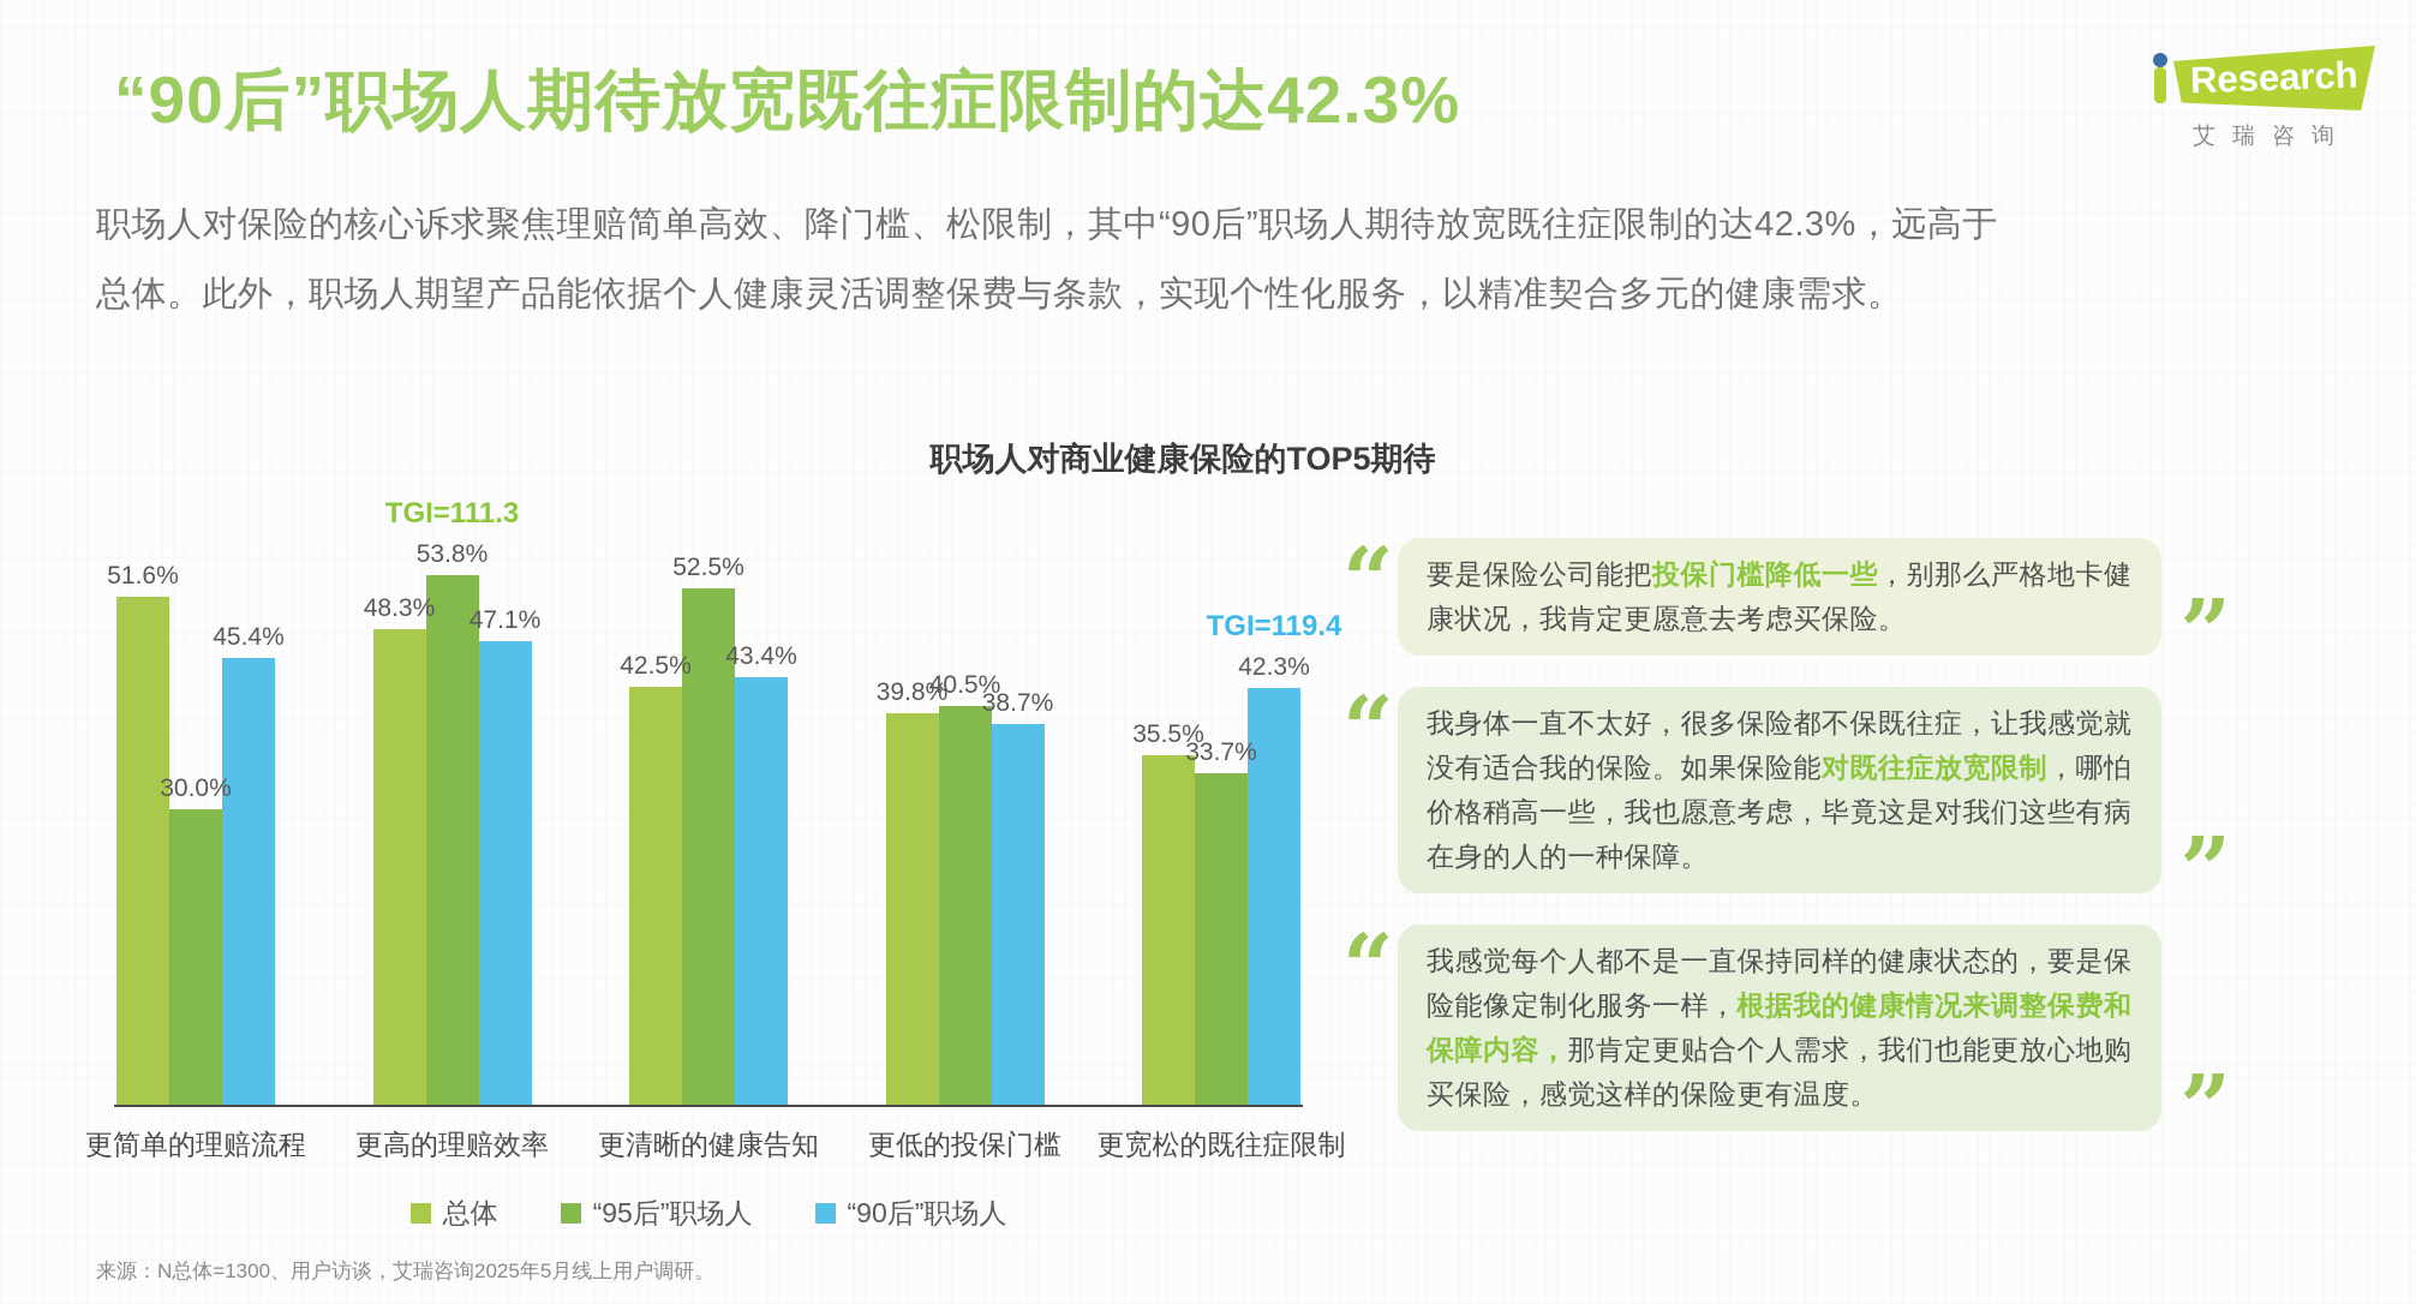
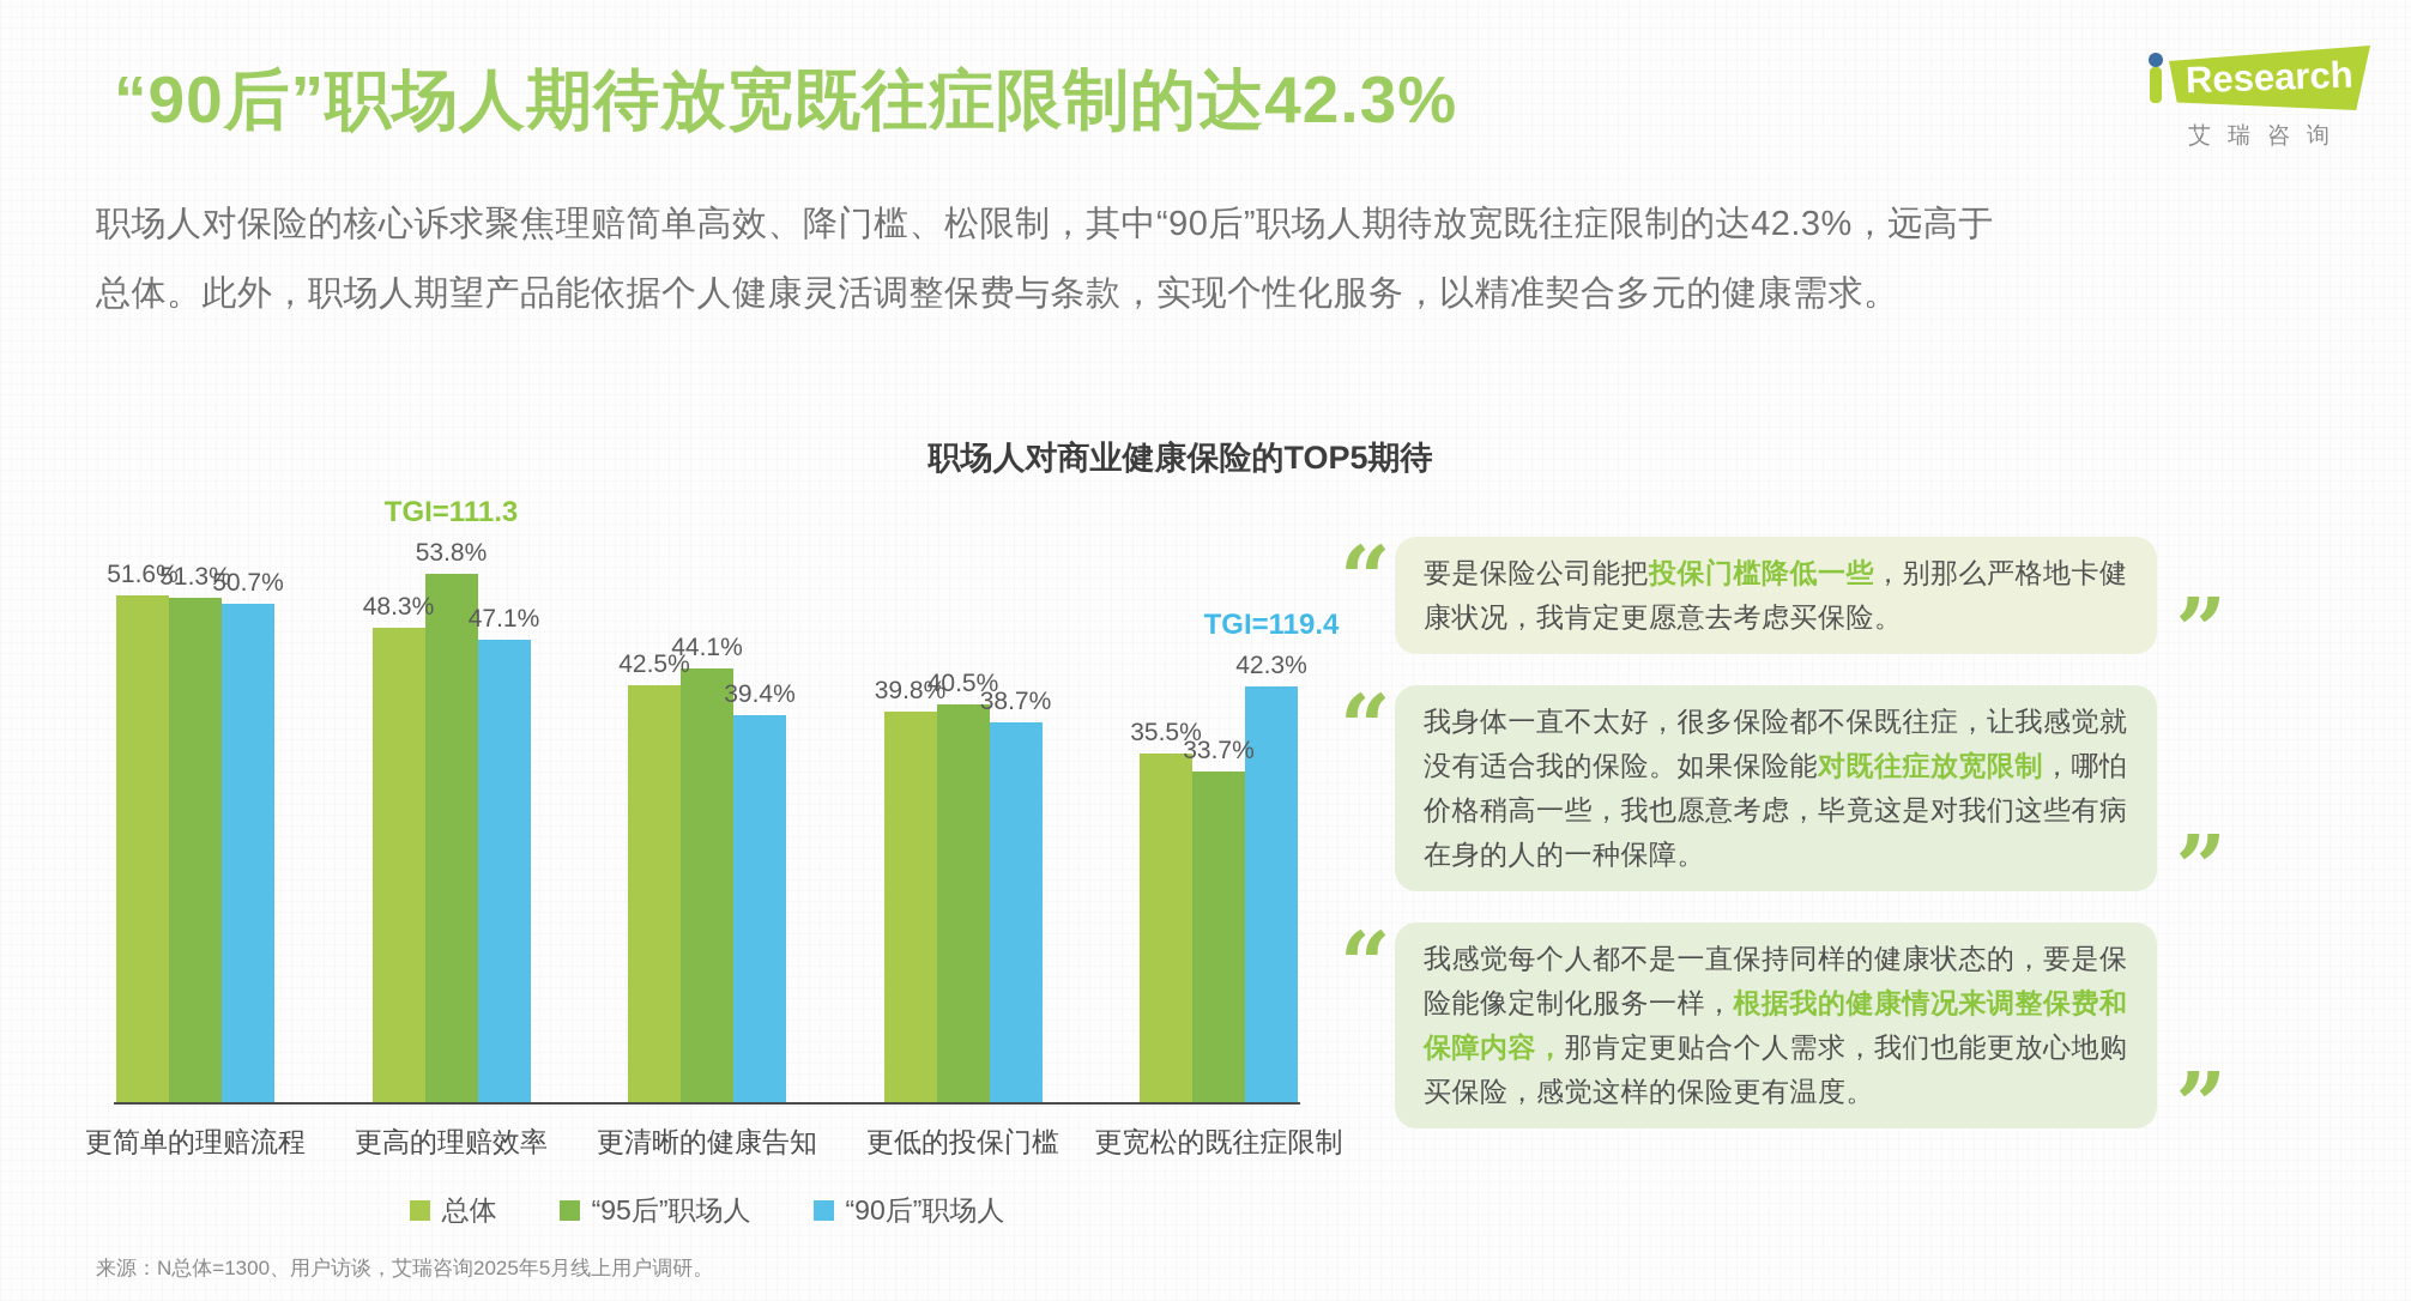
“95后”职场人/更简单的理赔流程: 30.0% -> 51.3%
“90后”职场人/更简单的理赔流程: 45.4% -> 50.7%
“95后”职场人/更清晰的健康告知: 52.5% -> 44.1%
“90后”职场人/更清晰的健康告知: 43.4% -> 39.4%
